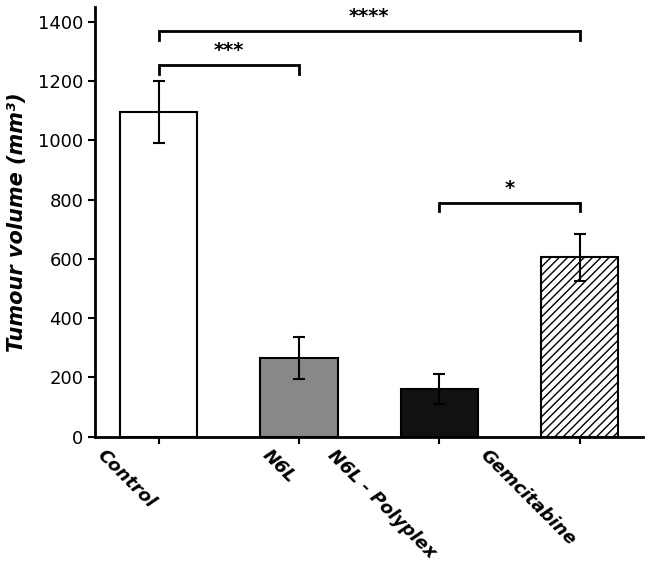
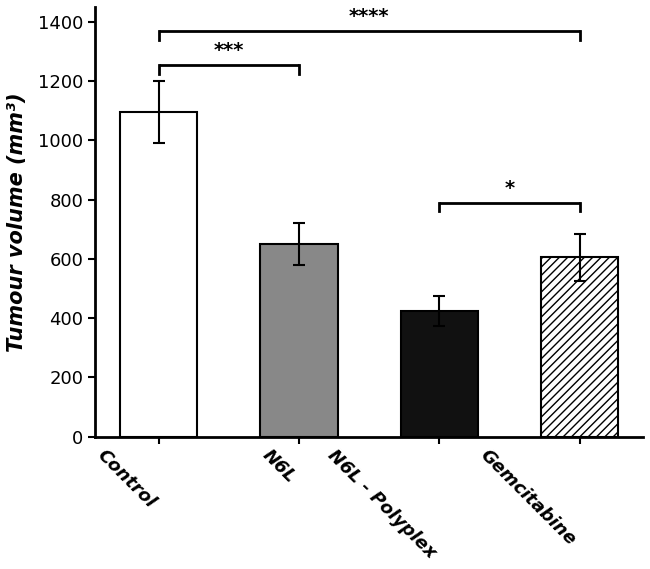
N6L: 265 -> 650
N6L - Polyplex: 160 -> 425
